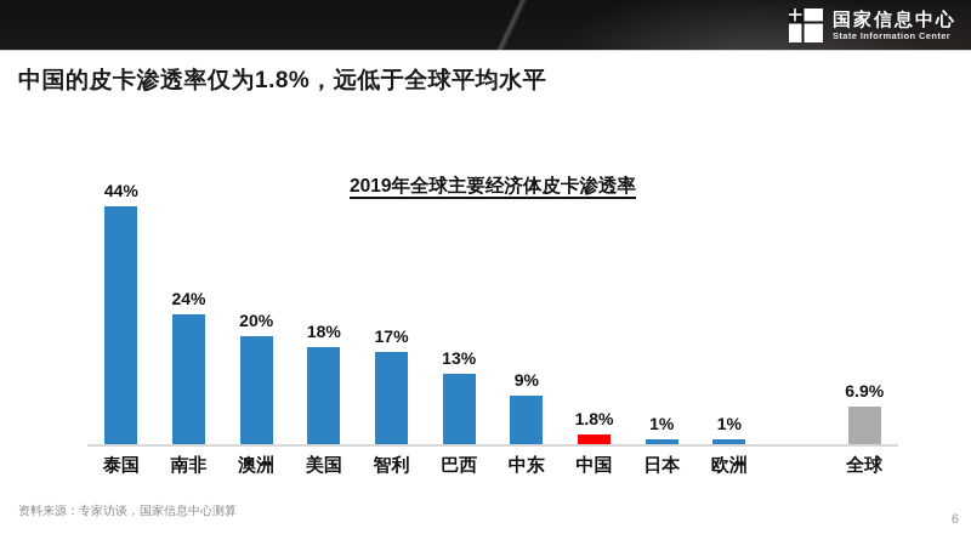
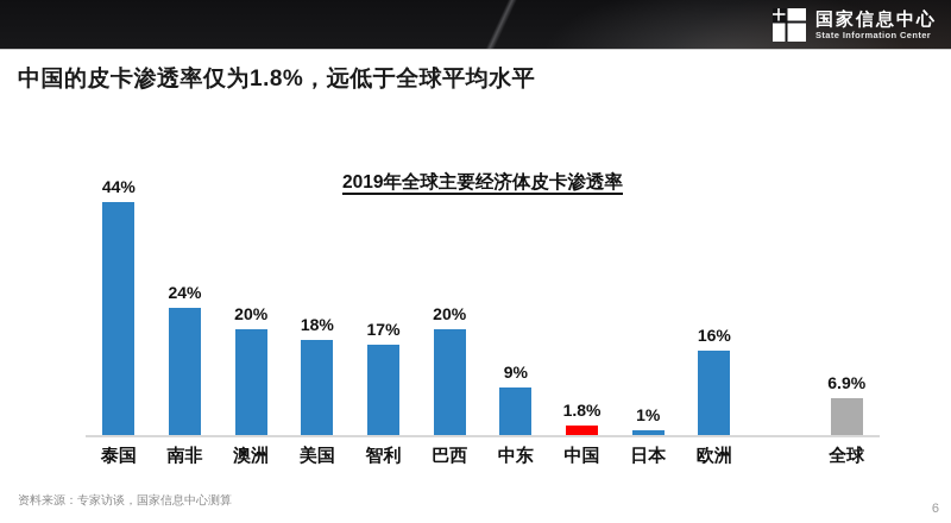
巴西: 13% -> 20%
欧洲: 1% -> 16%
